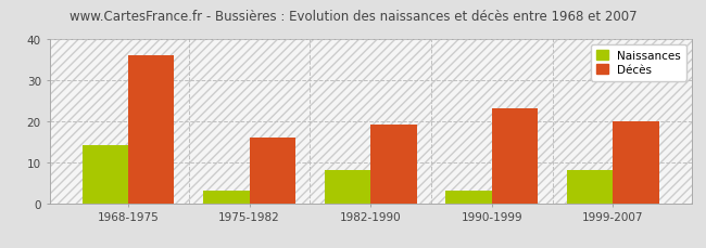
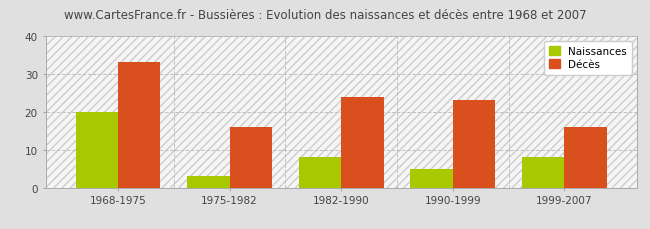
Naissances/1968-1975: 14 -> 20
Décès/1968-1975: 36 -> 33
Décès/1982-1990: 19 -> 24
Naissances/1990-1999: 3 -> 5
Décès/1999-2007: 20 -> 16
